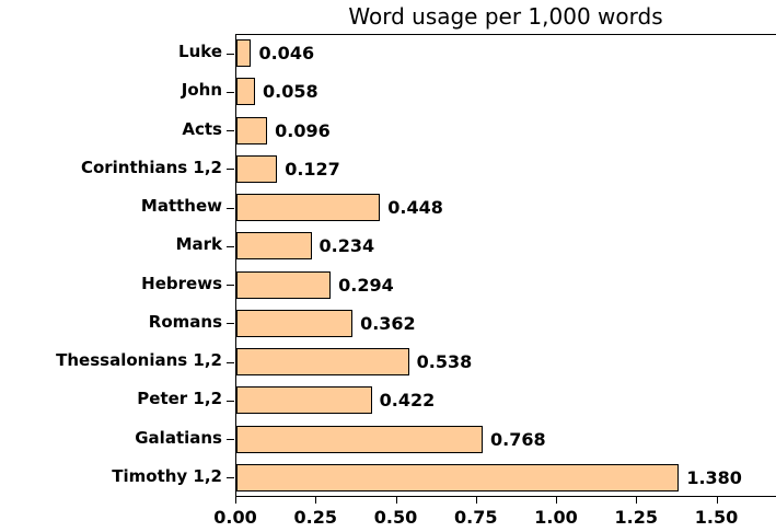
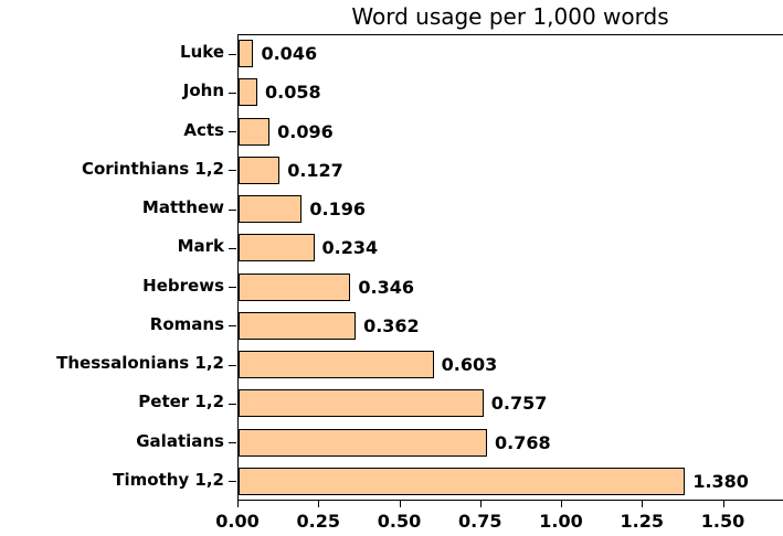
Matthew: 0.448 -> 0.196
Hebrews: 0.294 -> 0.346
Thessalonians 1,2: 0.538 -> 0.603
Peter 1,2: 0.422 -> 0.757
